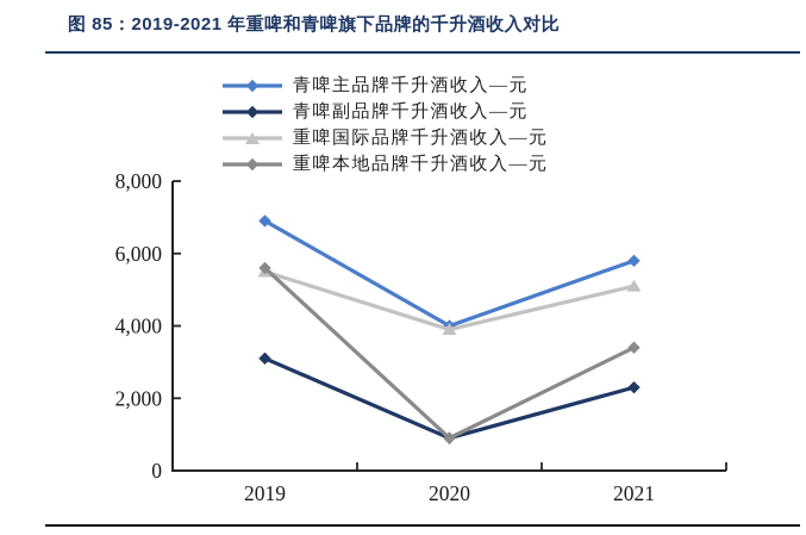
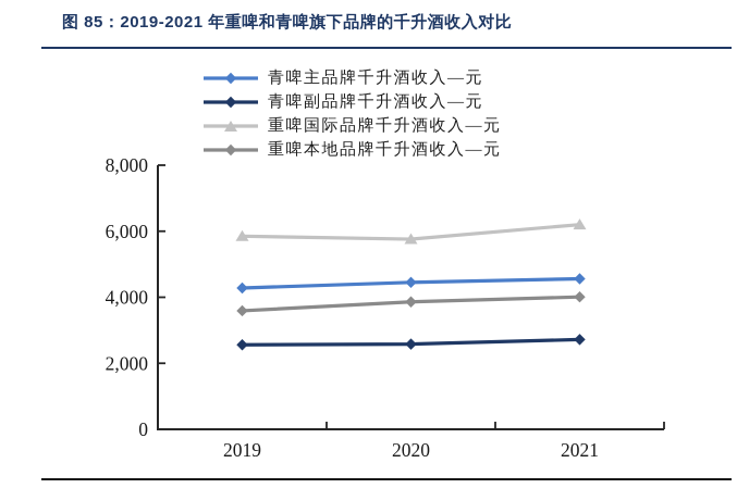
青啤主品牌千升酒收入—元/2019: 6900 -> 4300
青啤副品牌千升酒收入—元/2019: 3100 -> 2600
重啤国际品牌千升酒收入—元/2019: 5500 -> 5800
重啤本地品牌千升酒收入—元/2019: 5600 -> 3600
青啤主品牌千升酒收入—元/2020: 4000 -> 4400
青啤副品牌千升酒收入—元/2020: 900 -> 2600
重啤国际品牌千升酒收入—元/2020: 3900 -> 5800
重啤本地品牌千升酒收入—元/2020: 900 -> 3900
青啤主品牌千升酒收入—元/2021: 5800 -> 4600
青啤副品牌千升酒收入—元/2021: 2300 -> 2700
重啤国际品牌千升酒收入—元/2021: 5100 -> 6200
重啤本地品牌千升酒收入—元/2021: 3400 -> 4000
